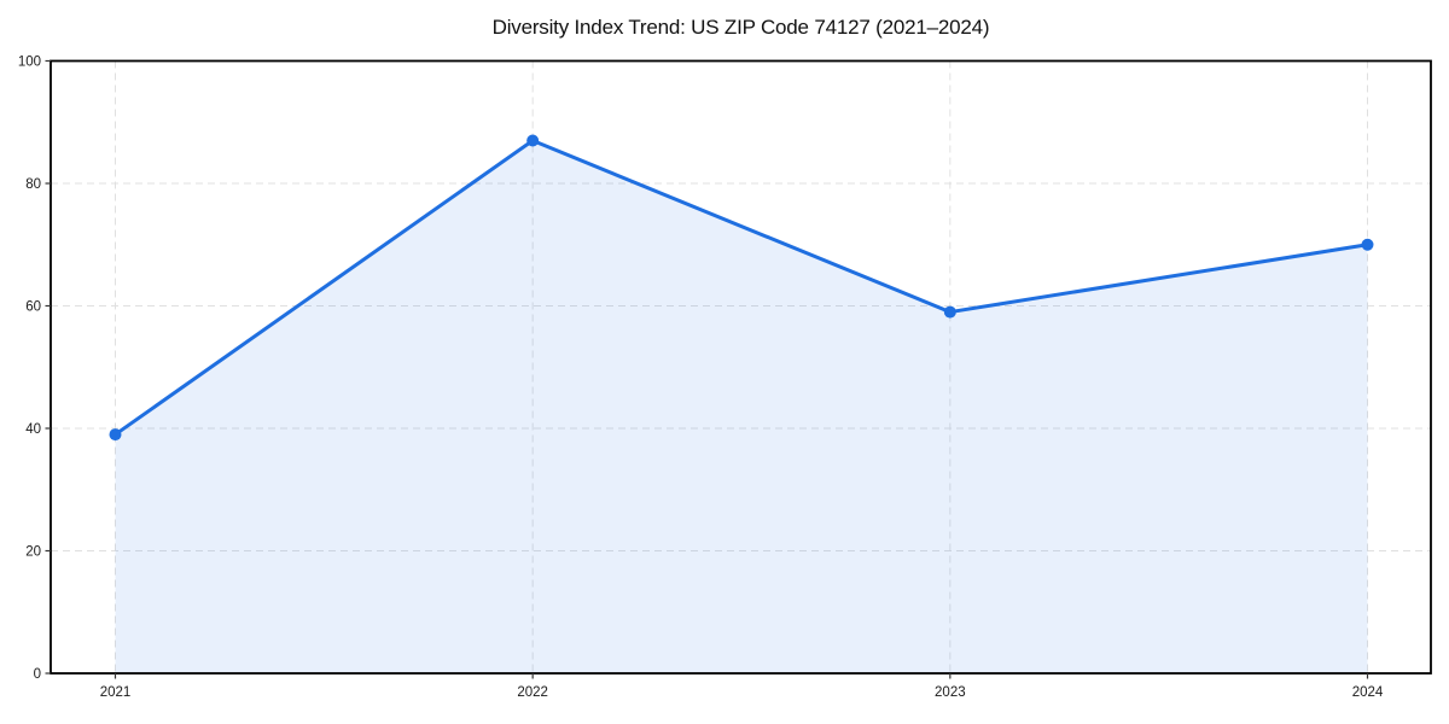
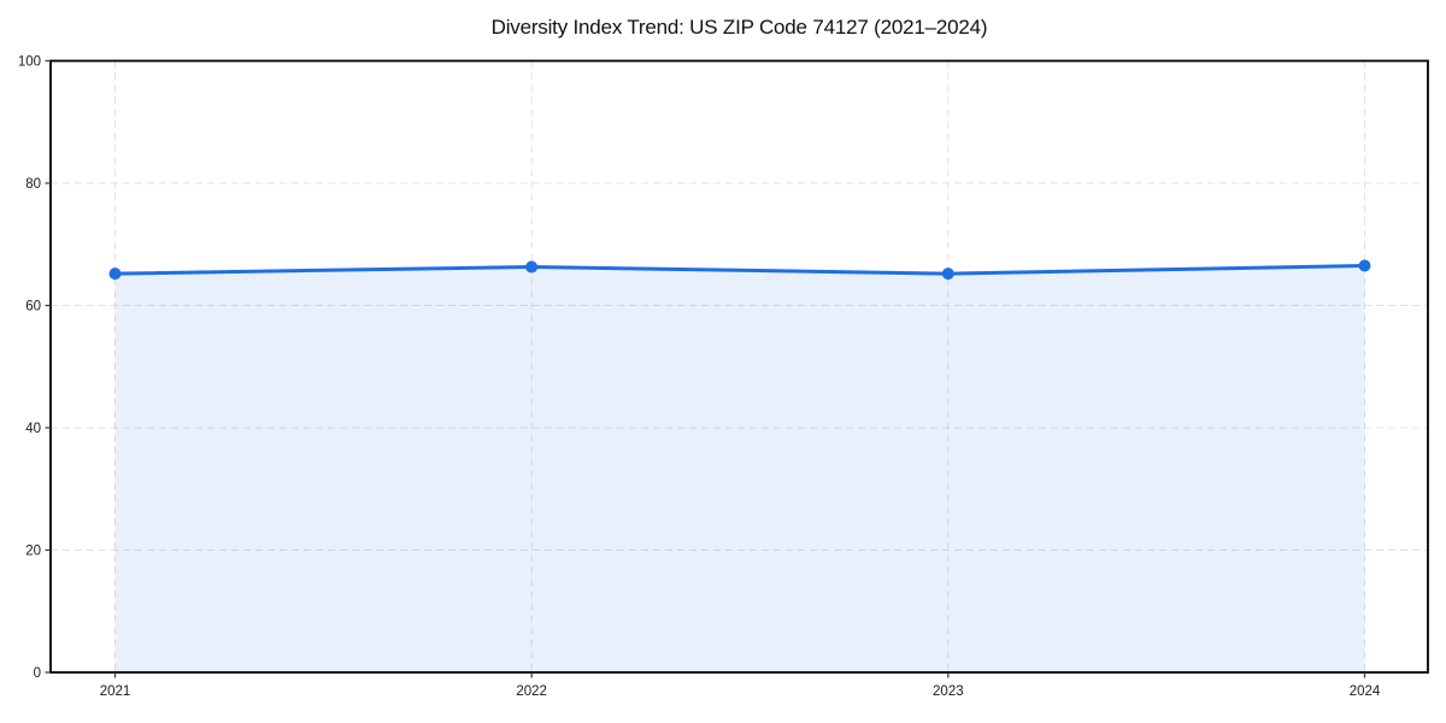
2021: 39 -> 65
2022: 87 -> 66
2023: 59 -> 65
2024: 70 -> 66
